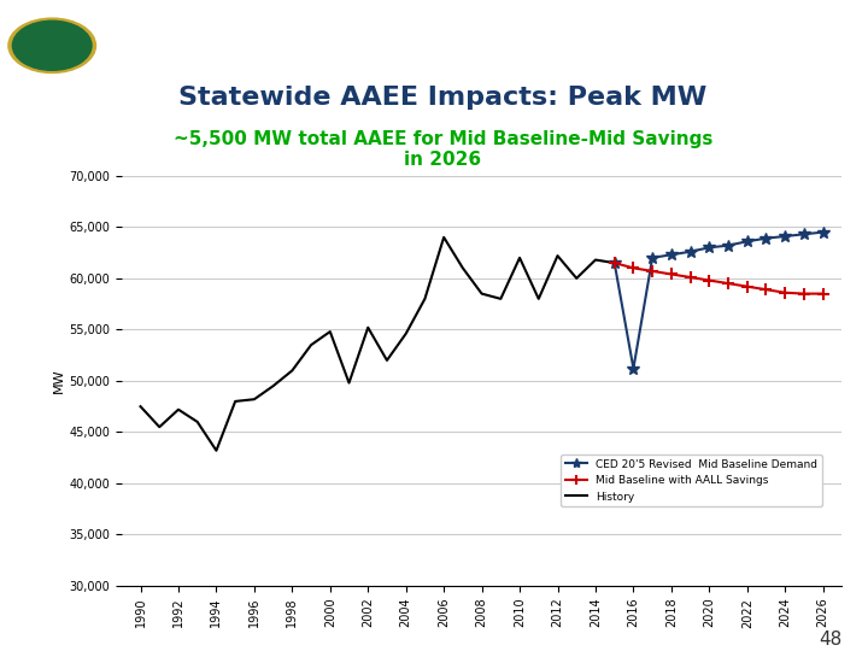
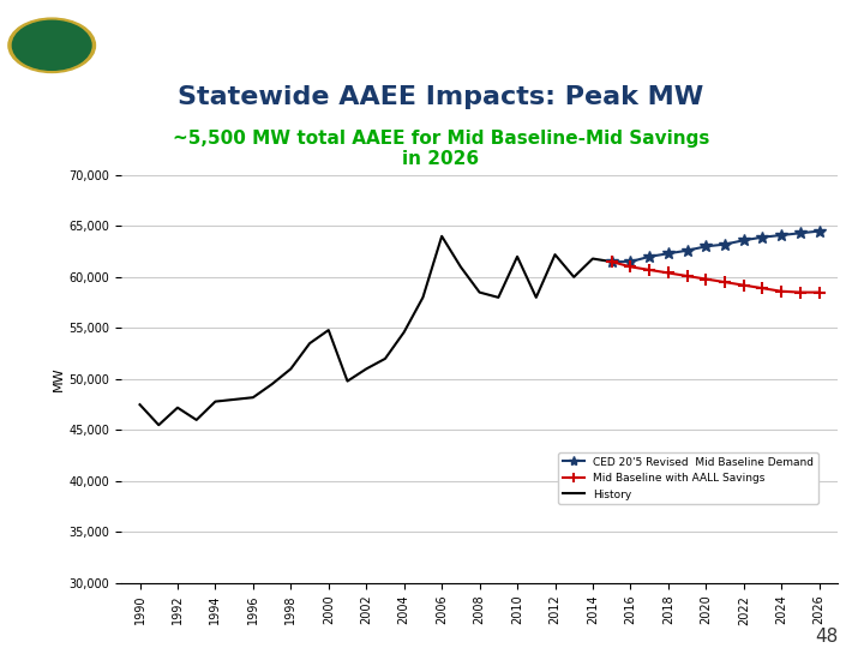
History/1994: 43,200 -> 47,800
History/2002: 55,200 -> 51,000
CED 20'5 Revised Mid Baseline Demand/2016: 51,200 -> 61,500
